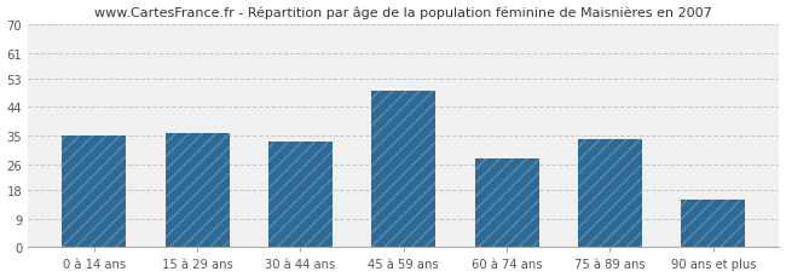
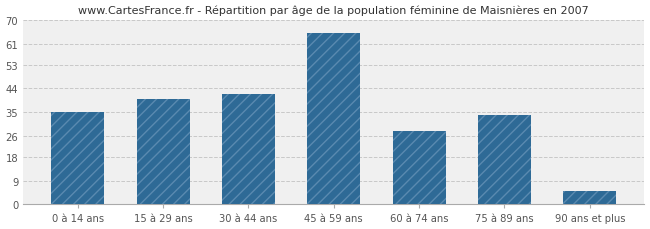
15 à 29 ans: 36 -> 40
30 à 44 ans: 33 -> 42
45 à 59 ans: 49 -> 65
90 ans et plus: 15 -> 5
